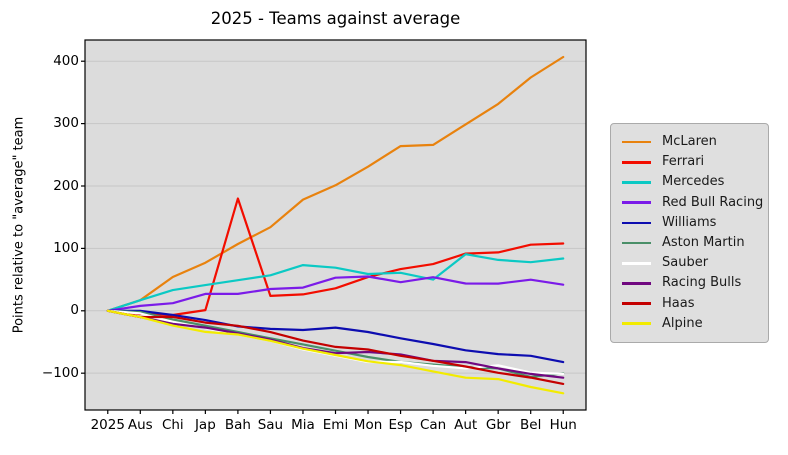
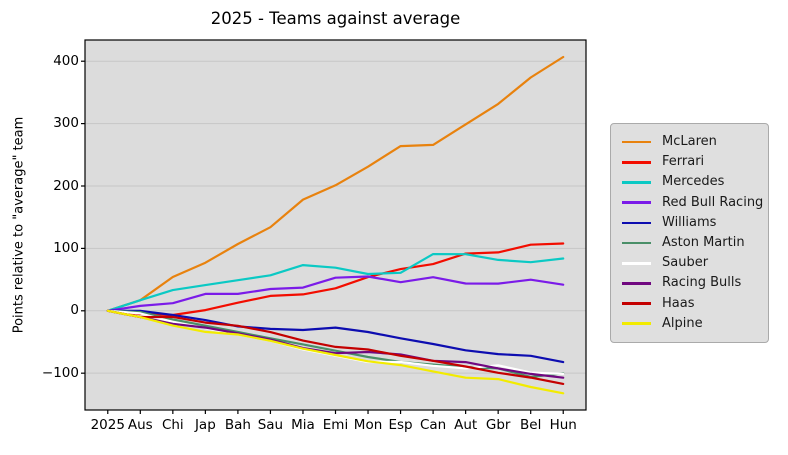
Ferrari/Bah: 180 -> 10
Mercedes/Can: 50 -> 90
